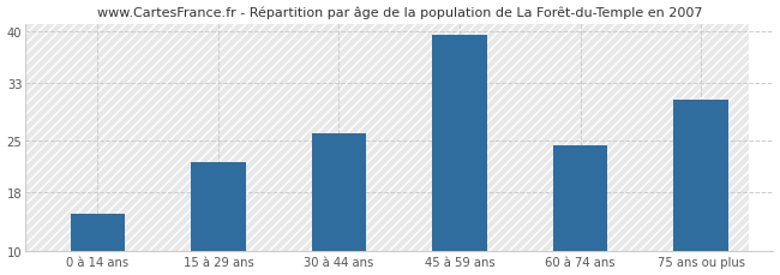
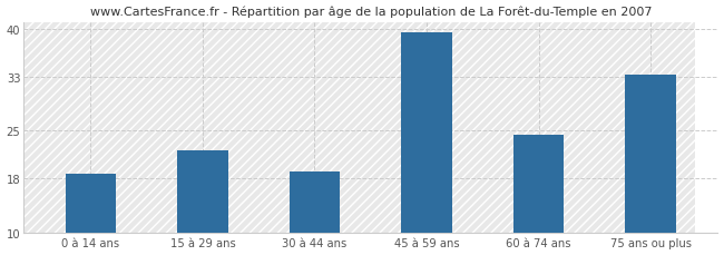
0 à 14 ans: 15.0 -> 18.6
30 à 44 ans: 26.0 -> 18.9
75 ans ou plus: 30.6 -> 33.3
